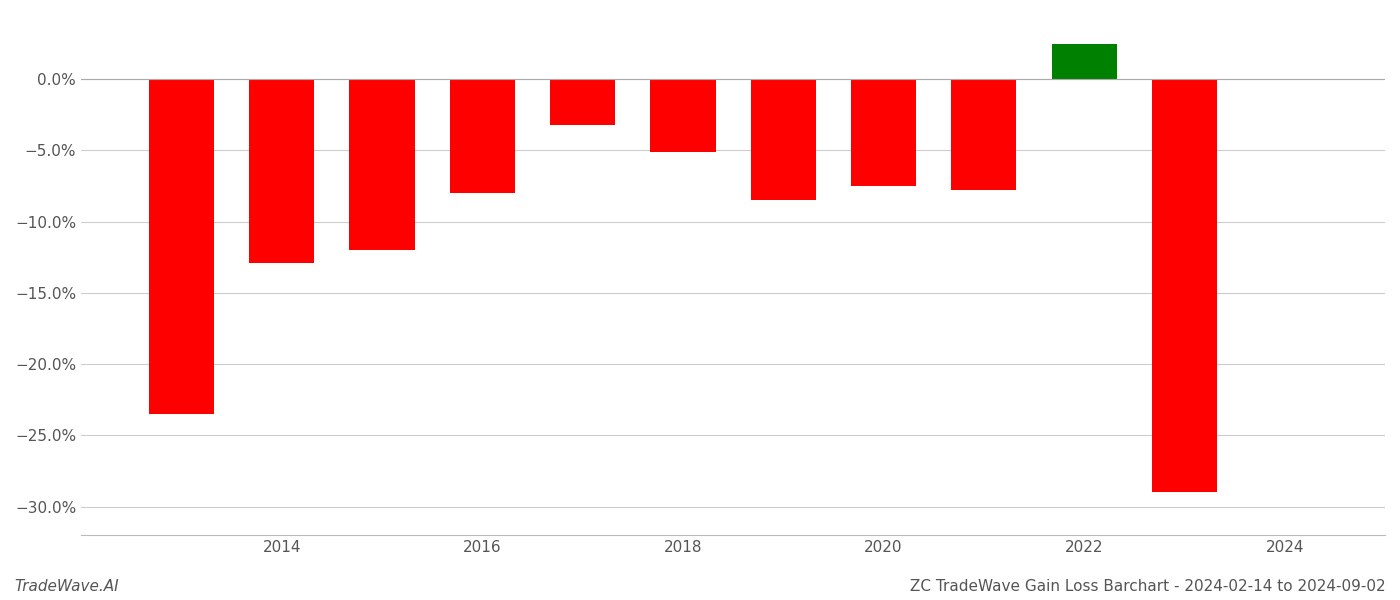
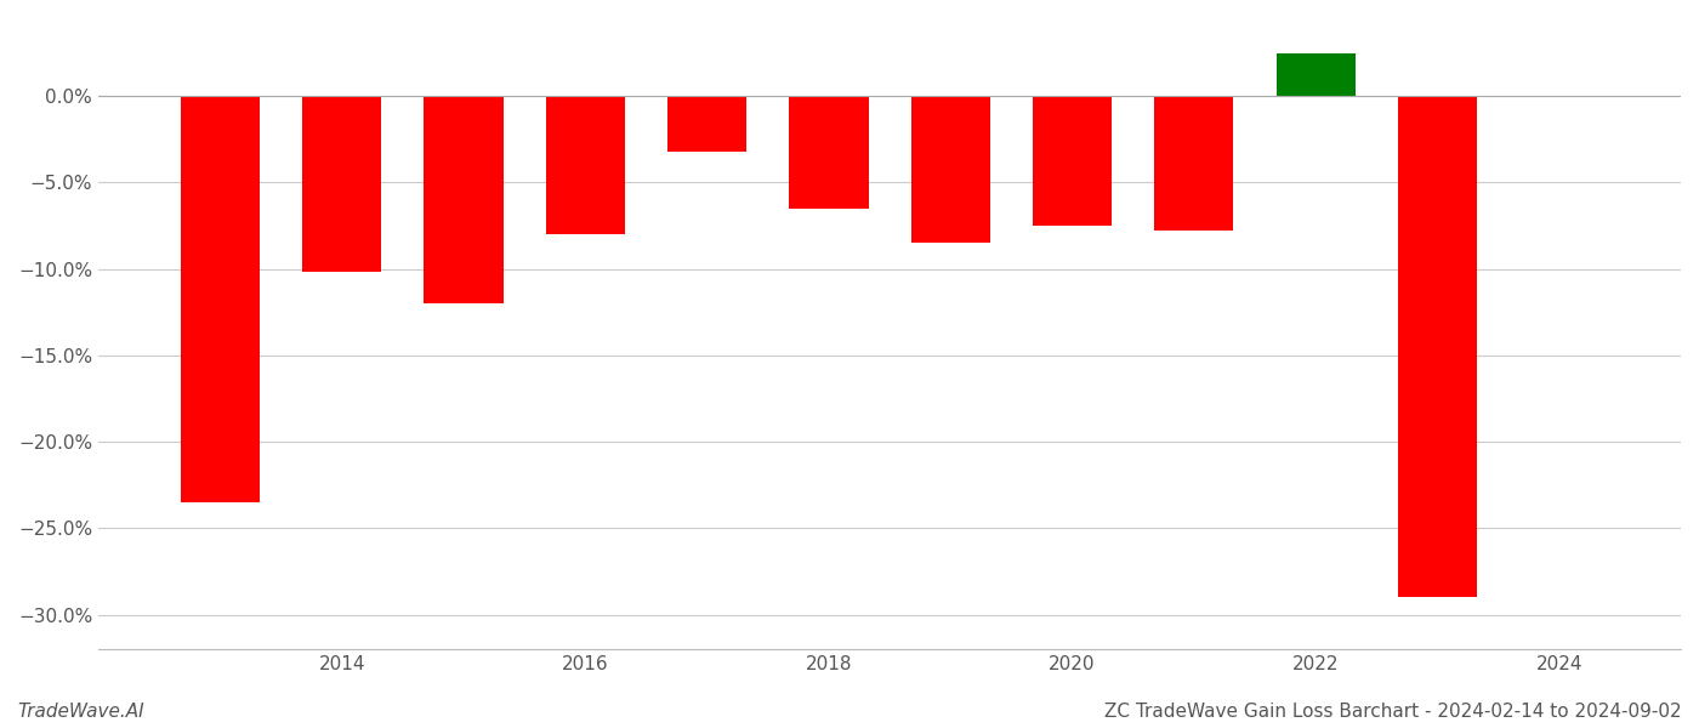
2014: -12.9% -> -10.2%
2018: -5.1% -> -6.5%
